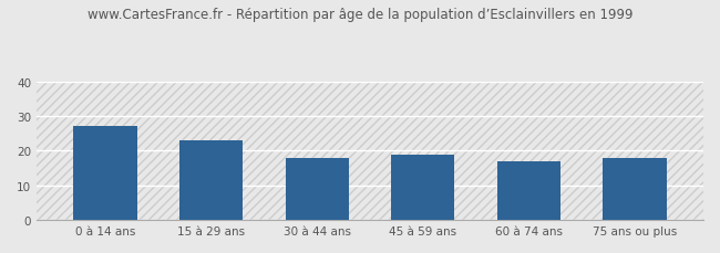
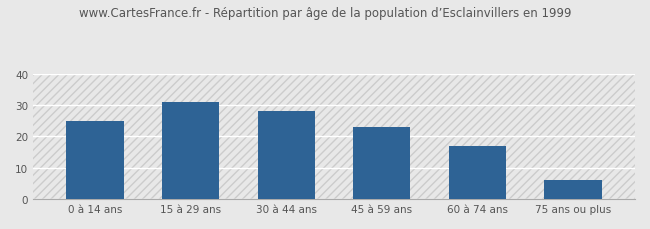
0 à 14 ans: 27 -> 25
15 à 29 ans: 23 -> 31
30 à 44 ans: 18 -> 28
45 à 59 ans: 19 -> 23
75 ans ou plus: 18 -> 6
